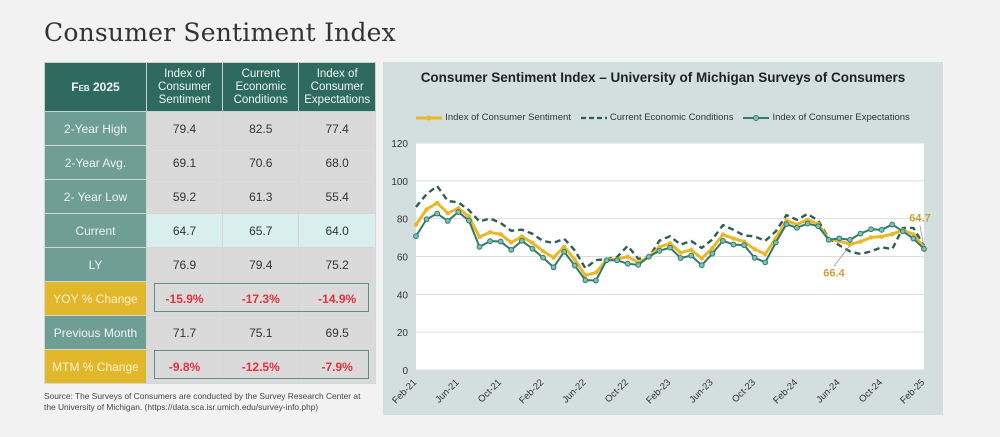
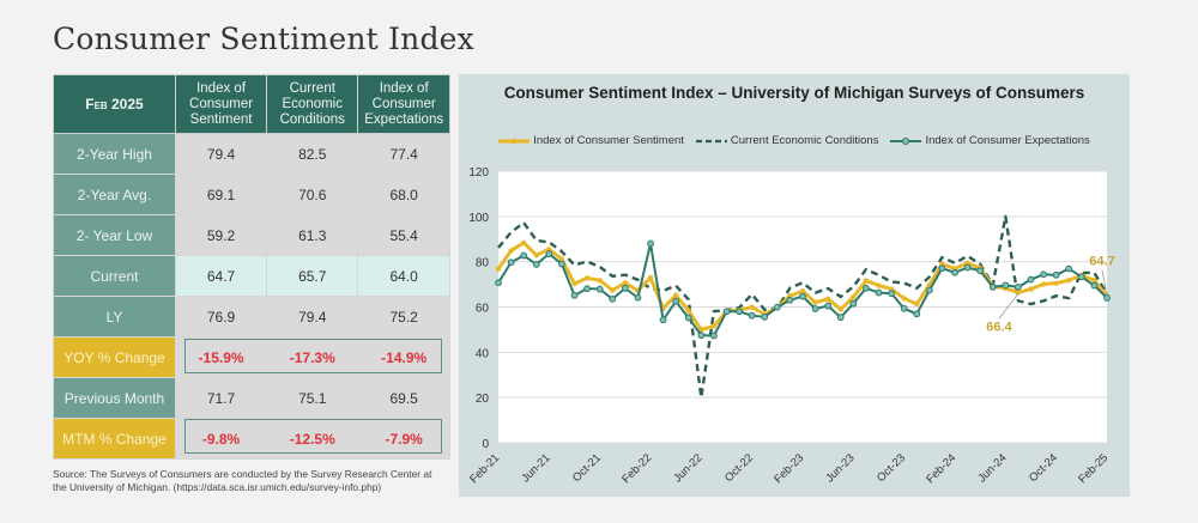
Index of Consumer Sentiment/Feb-22: 63 -> 73
Index of Consumer Expectations/Feb-22: 59 -> 88
Current Economic Conditions/Jun-22: 54 -> 20
Current Economic Conditions/Jun-24: 66 -> 100
